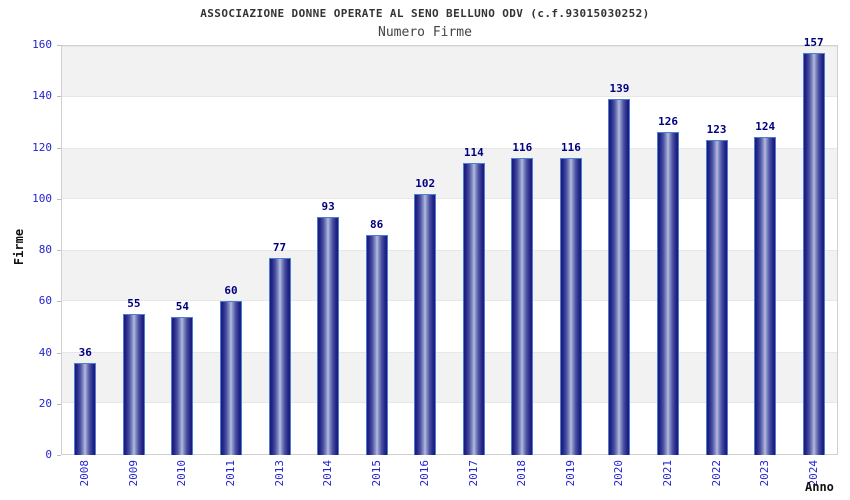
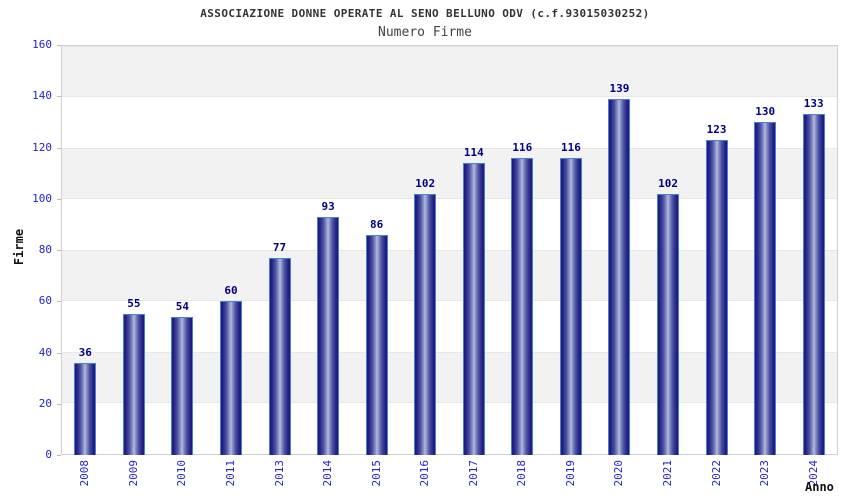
2021: 126 -> 102
2023: 124 -> 130
2024: 157 -> 133
